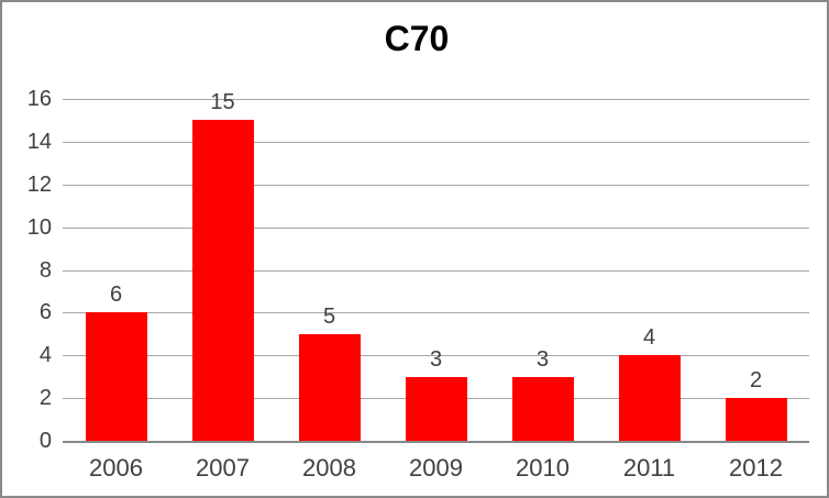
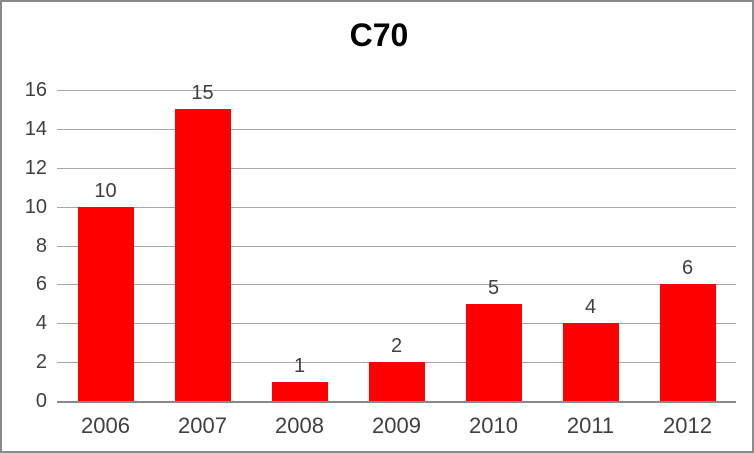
2006: 6 -> 10
2008: 5 -> 1
2009: 3 -> 2
2010: 3 -> 5
2012: 2 -> 6
